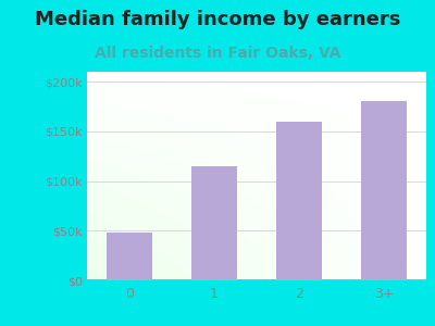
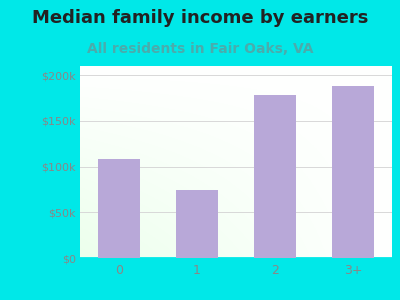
0: $48k -> $108k
1: $115k -> $74k
2: $160k -> $178k
3+: $180k -> $188k
